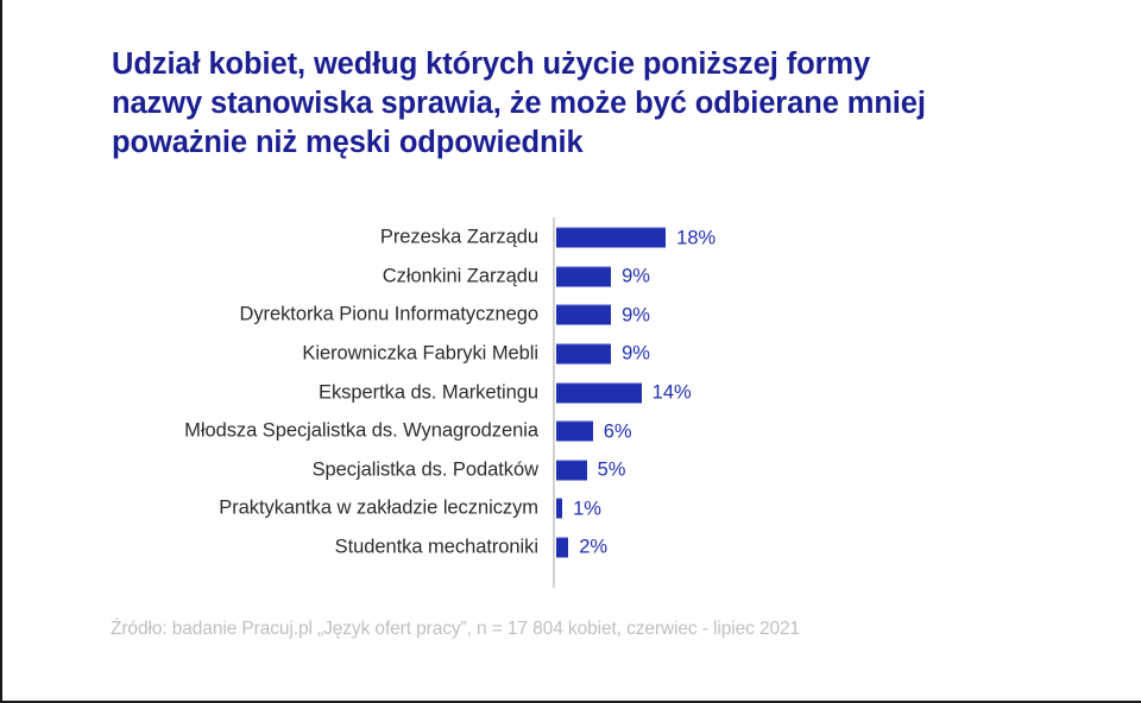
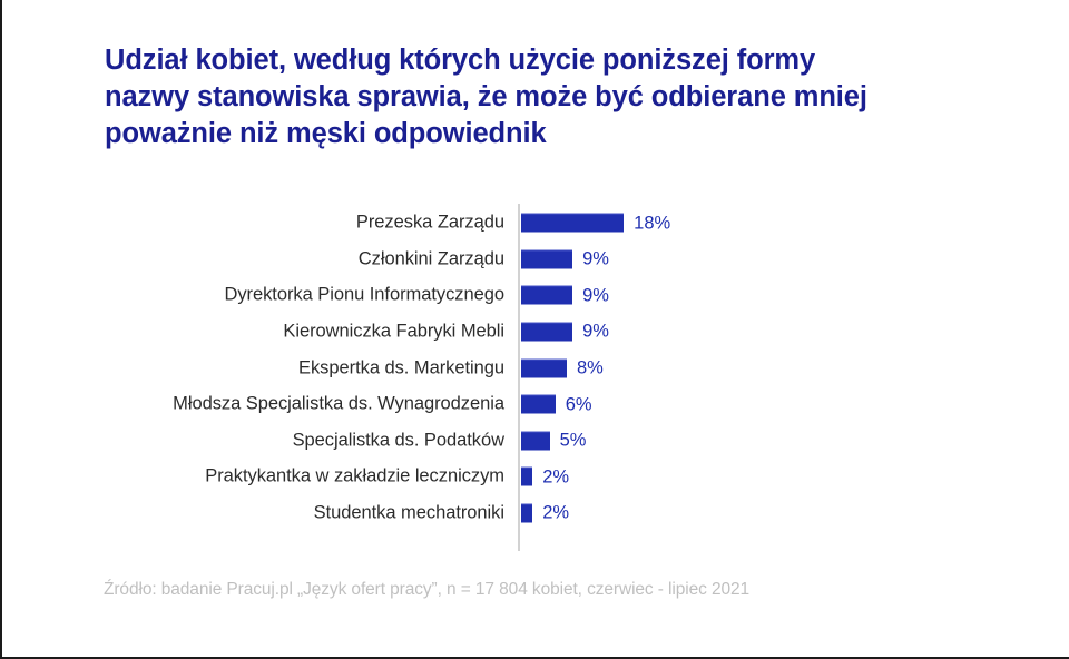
Ekspertka ds. Marketingu: 14% -> 8%
Praktykantka w zakładzie leczniczym: 1% -> 2%
